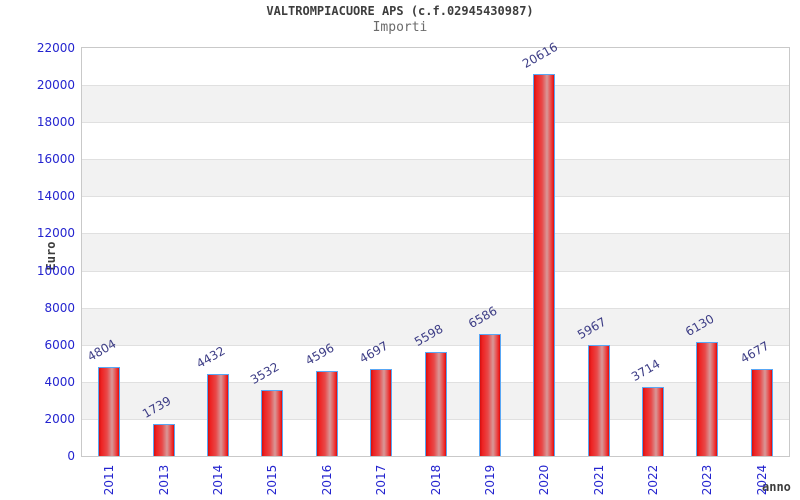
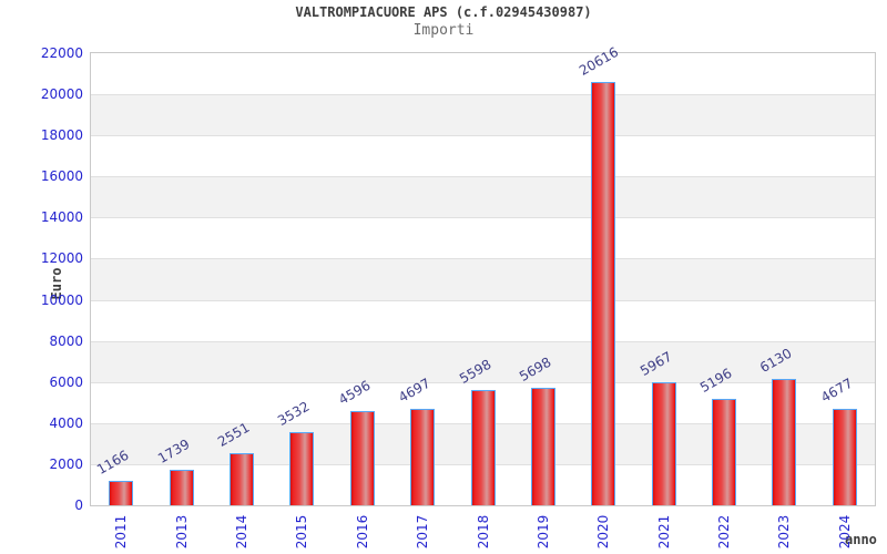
2011: 4804 -> 1166
2014: 4432 -> 2551
2019: 6586 -> 5698
2022: 3714 -> 5196
